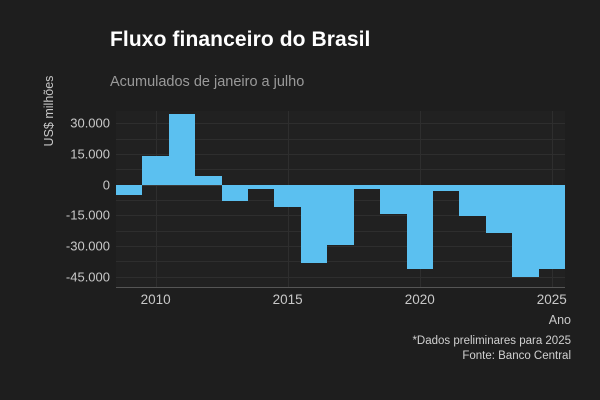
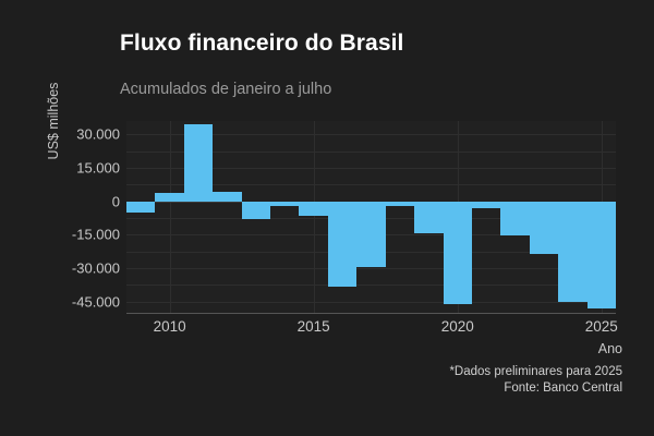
2010: 14000 -> 4000
2015: -11000 -> -6000
2020: -41000 -> -46000
2025: -41000 -> -48000
